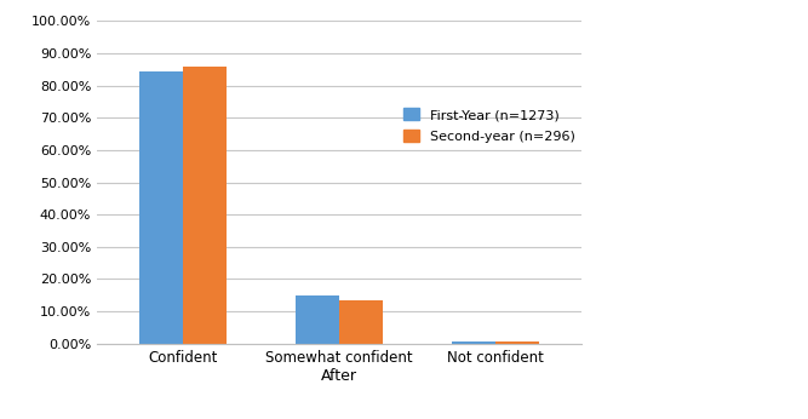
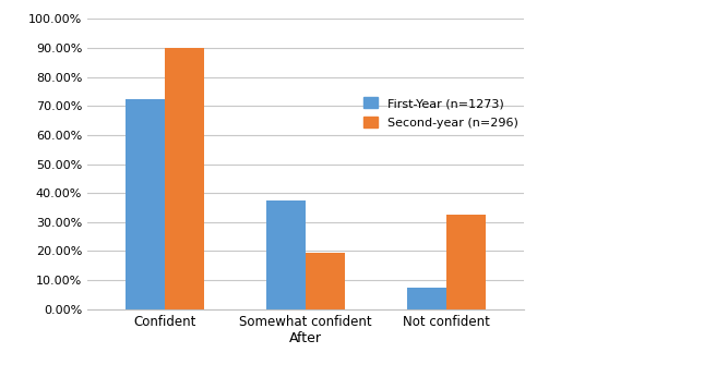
First-Year (n=1273)/Confident: 84.5% -> 72.5%
Second-year (n=296)/Confident: 85.8% -> 90.0%
First-Year (n=1273)/Somewhat confident: 14.8% -> 37.5%
Second-year (n=296)/Somewhat confident: 13.5% -> 19.5%
First-Year (n=1273)/Not confident: 0.7% -> 7.5%
Second-year (n=296)/Not confident: 0.7% -> 32.5%
